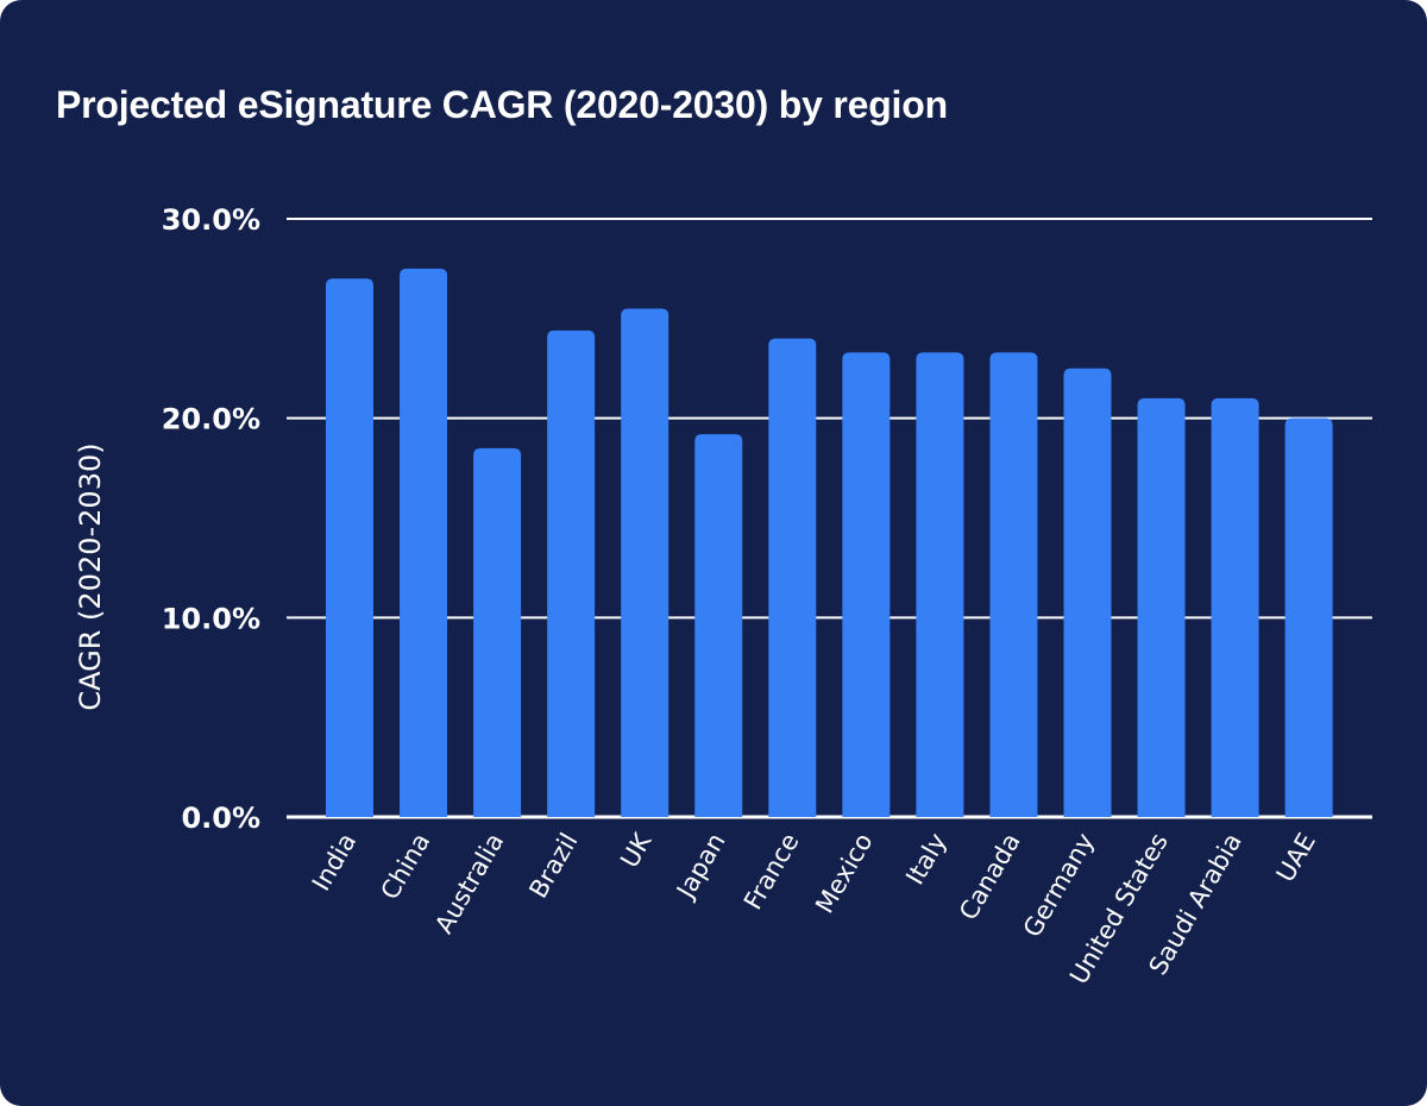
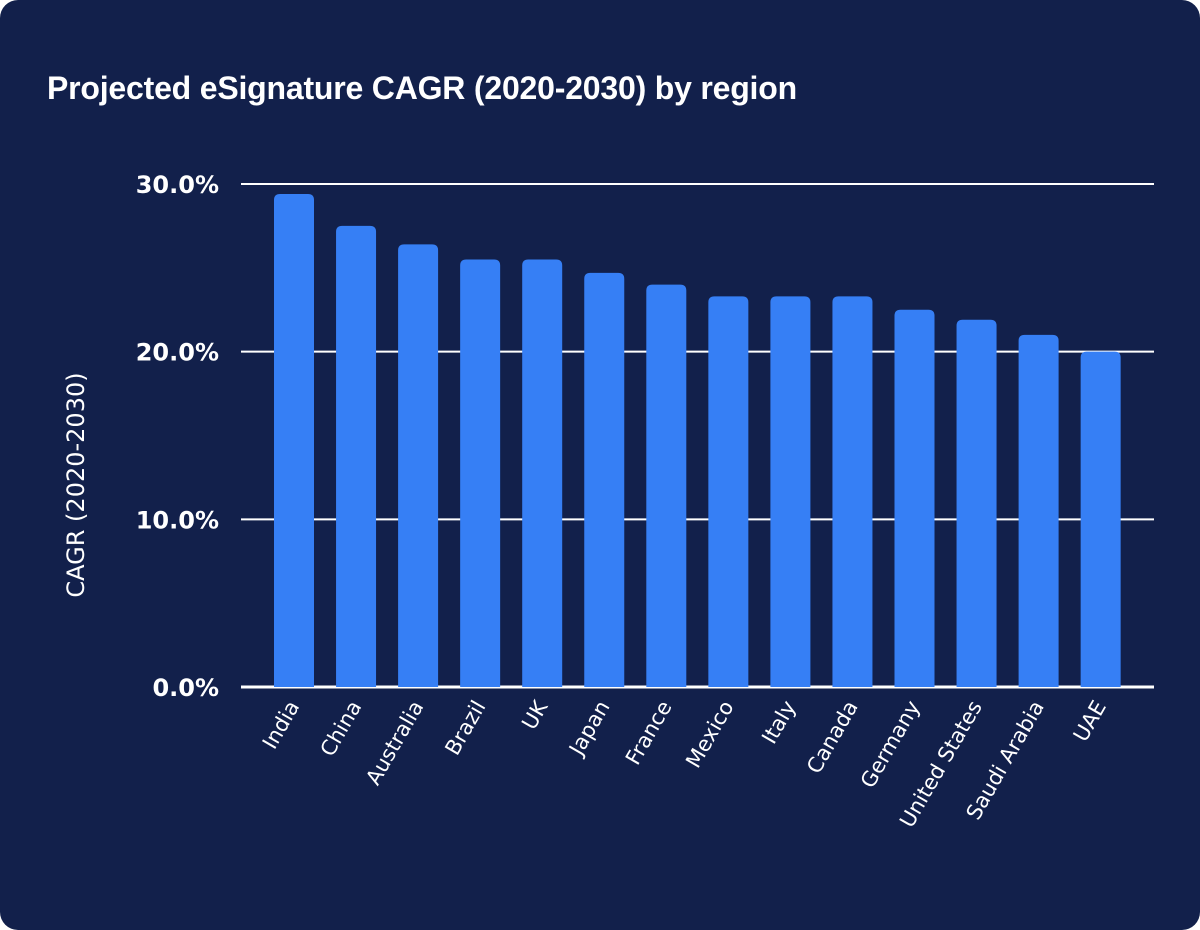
India: 27.0% -> 29.4%
Australia: 18.5% -> 26.4%
Brazil: 24.4% -> 25.5%
Japan: 19.2% -> 24.7%
United States: 21.0% -> 21.9%
